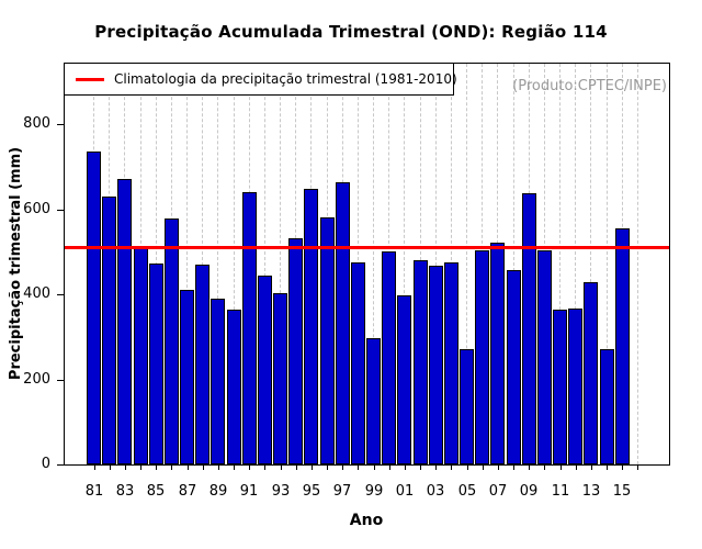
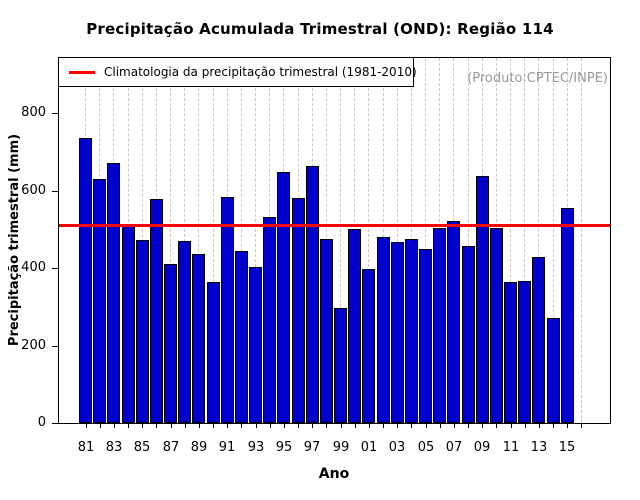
89: 390 -> 440
91: 640 -> 580
05: 270 -> 450
